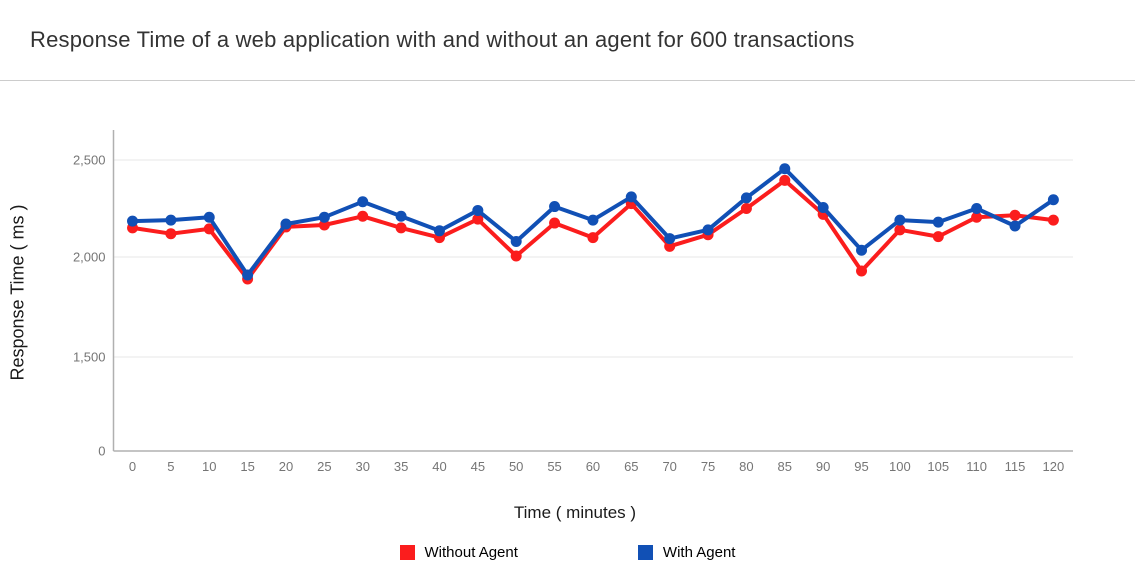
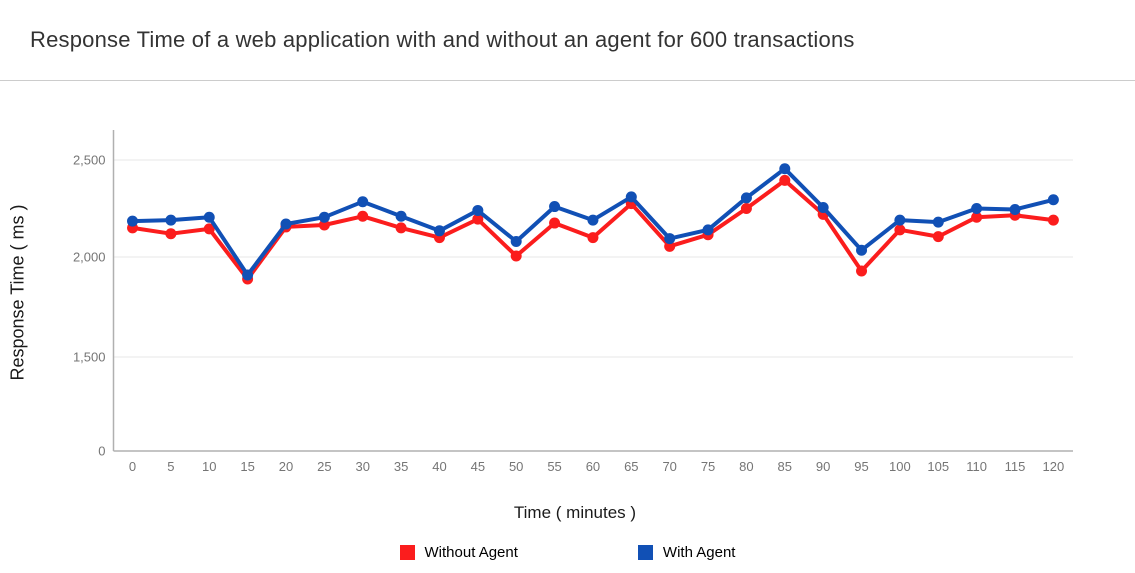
With Agent/115: 2160 -> 2240
